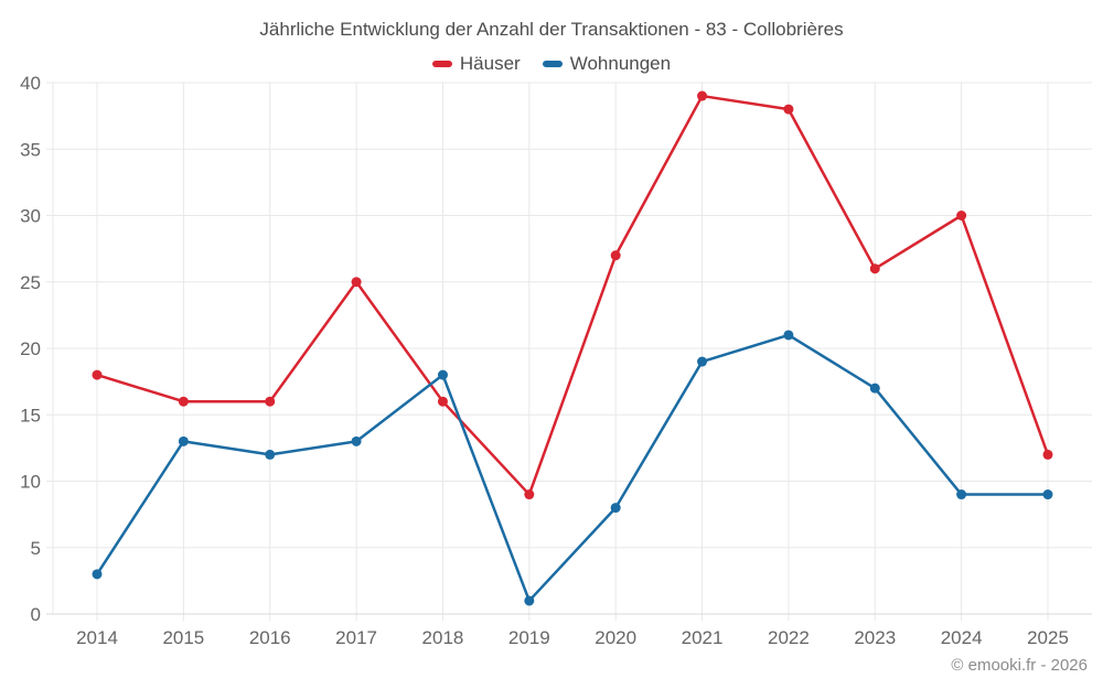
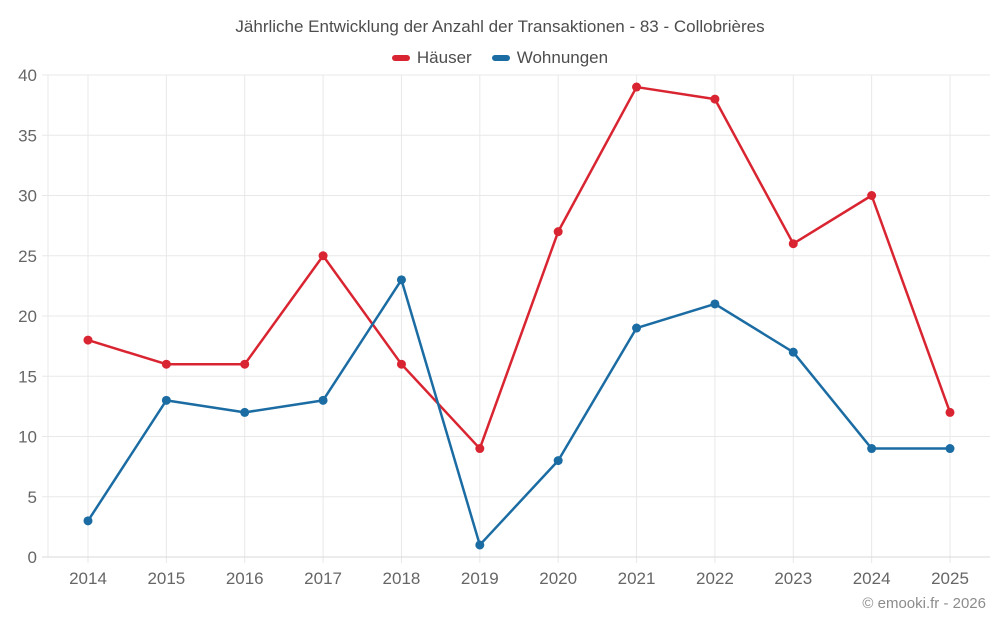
Wohnungen/2018: 18 -> 23
